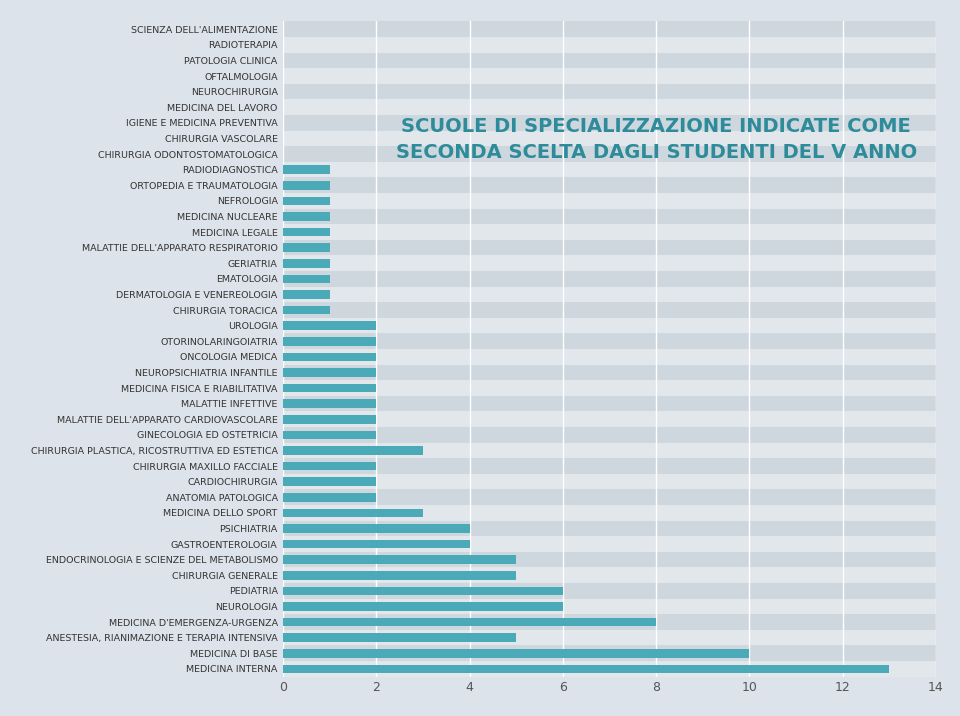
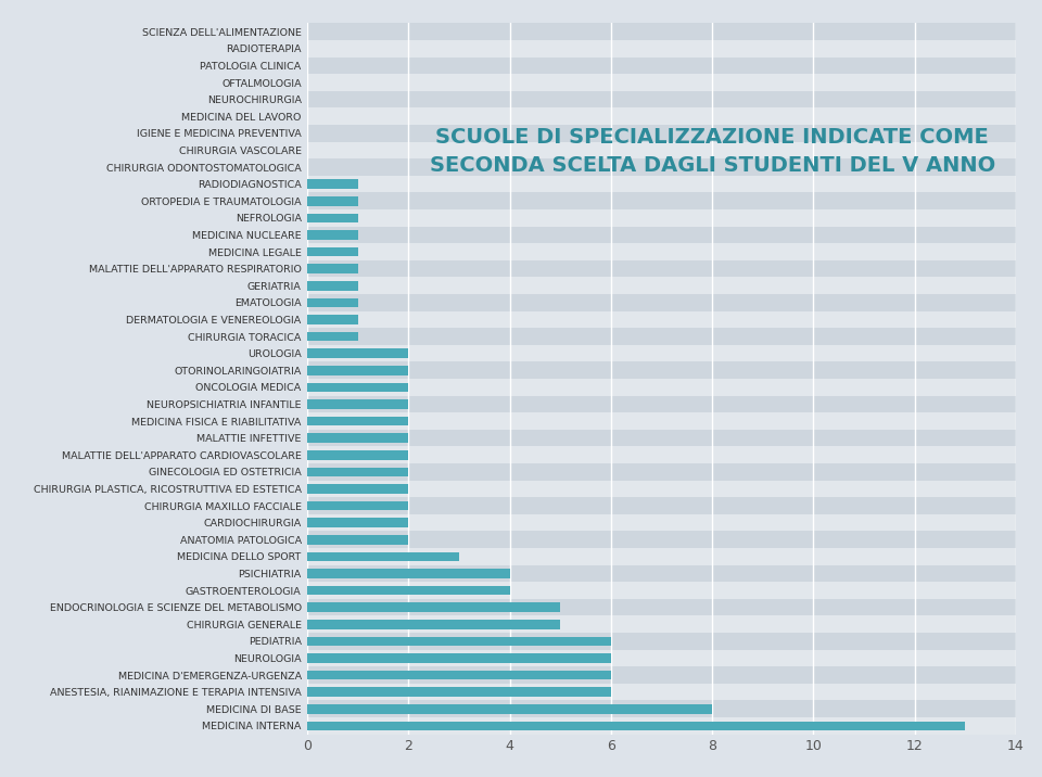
CHIRURGIA PLASTICA, RICOSTRUTTIVA ED ESTETICA: 3 -> 2
MEDICINA D'EMERGENZA-URGENZA: 8 -> 6
ANESTESIA, RIANIMAZIONE E TERAPIA INTENSIVA: 5 -> 6
MEDICINA DI BASE: 10 -> 8
